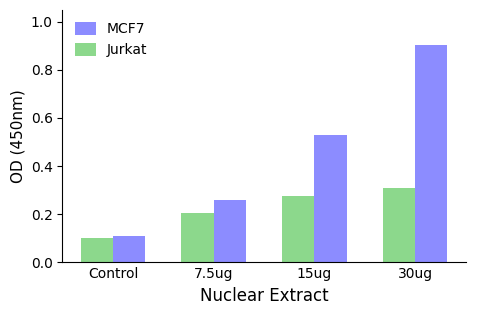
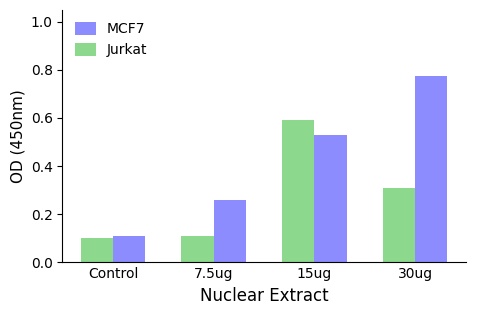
Jurkat/7.5ug: 0.205 -> 0.110
Jurkat/15ug: 0.275 -> 0.590
MCF7/30ug: 0.905 -> 0.775
